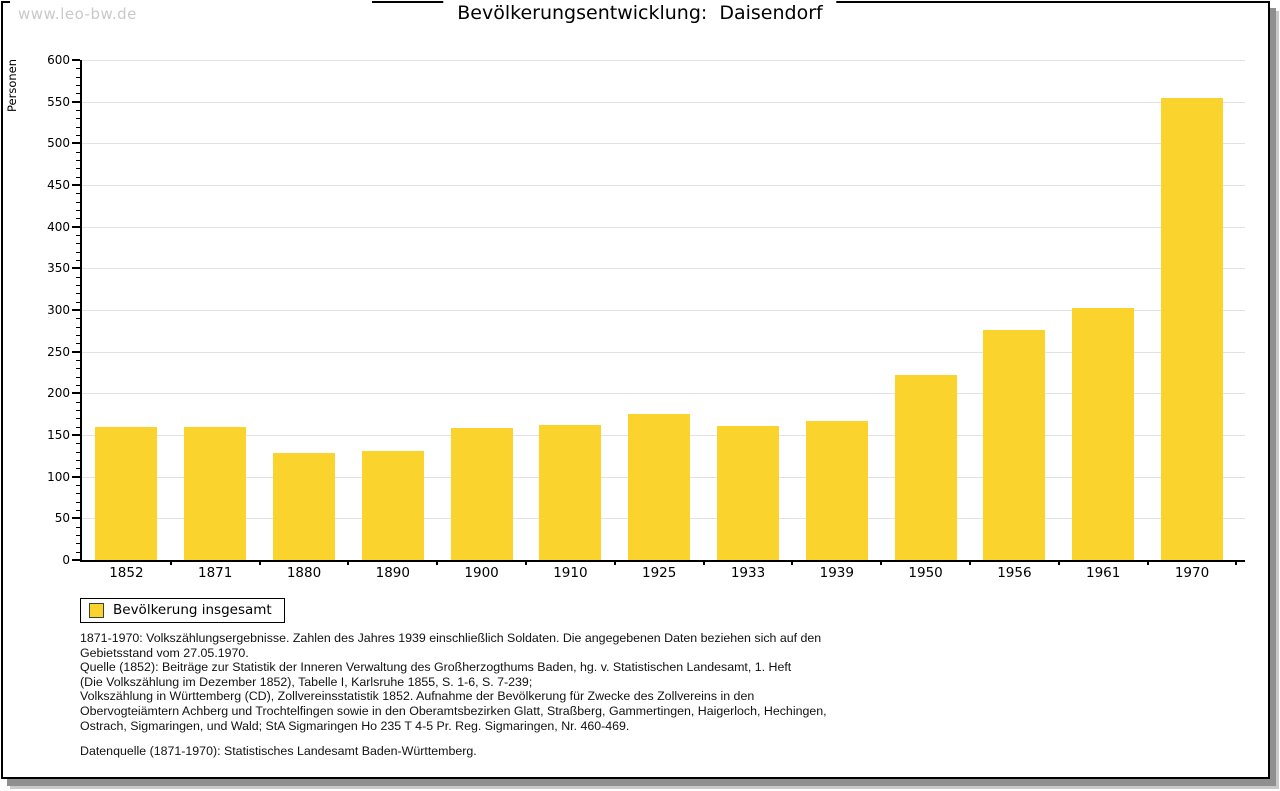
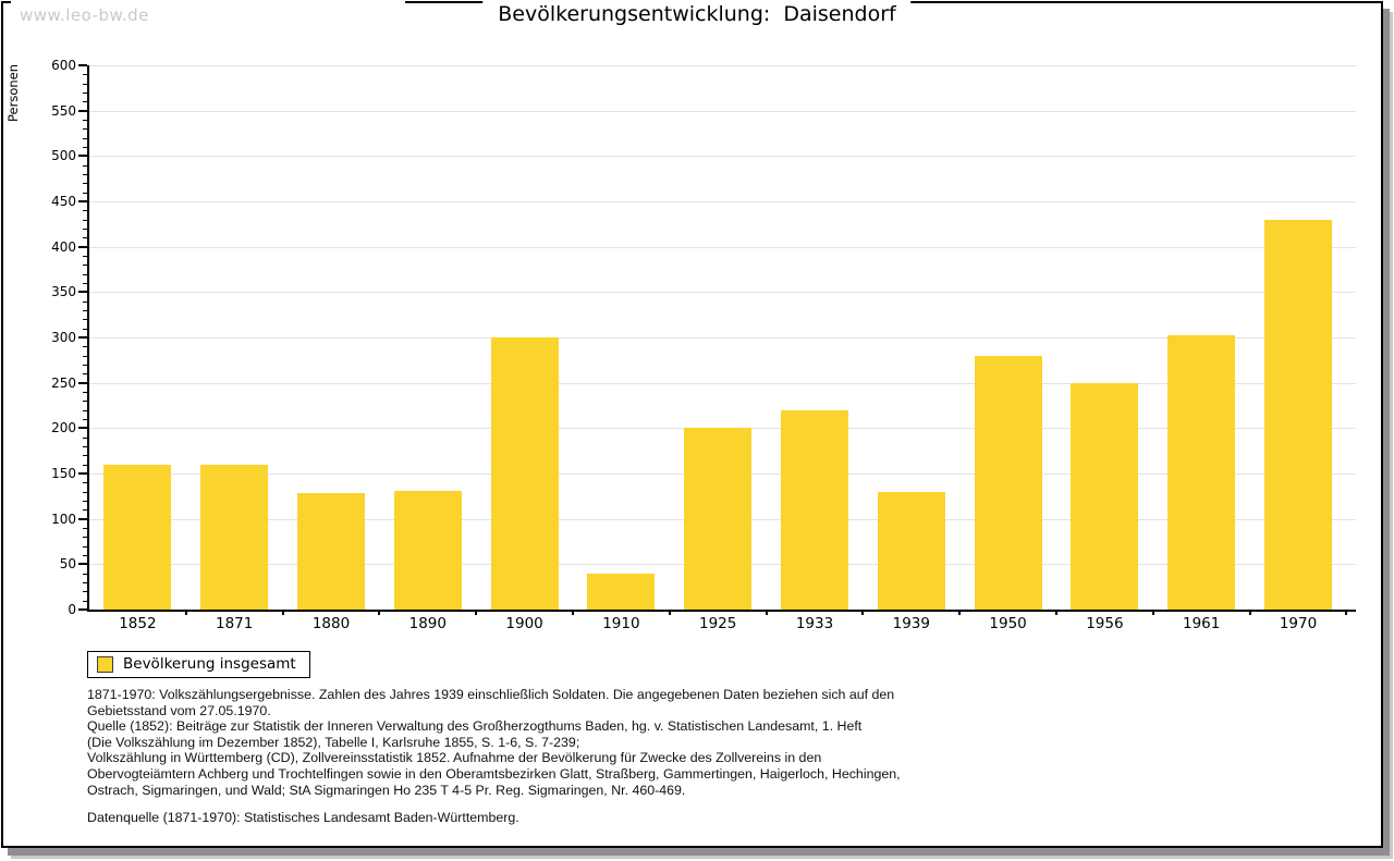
1900: 160 -> 300
1910: 160 -> 40
1925: 180 -> 200
1933: 160 -> 220
1939: 170 -> 130
1950: 220 -> 280
1956: 280 -> 250
1970: 560 -> 430
